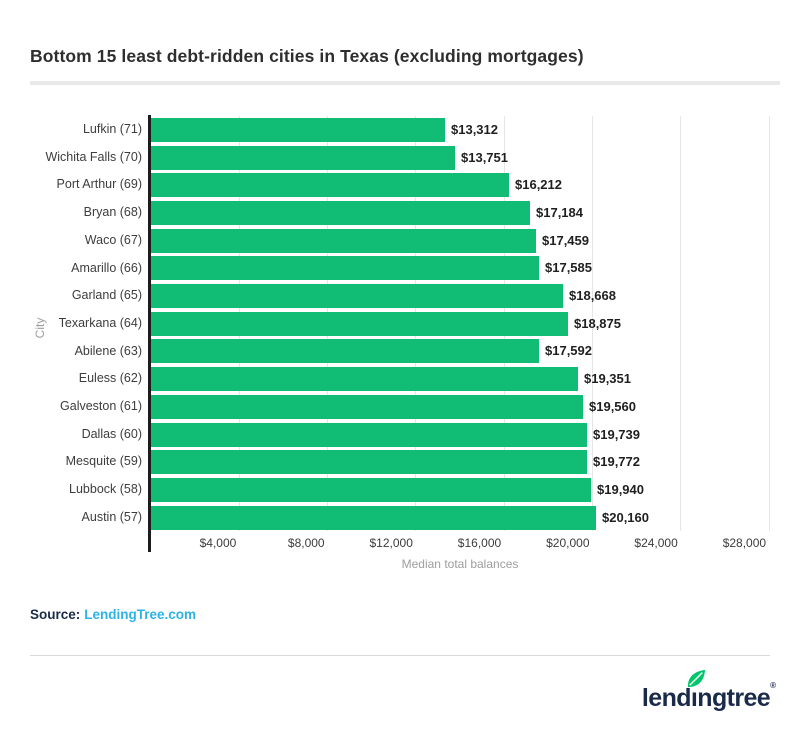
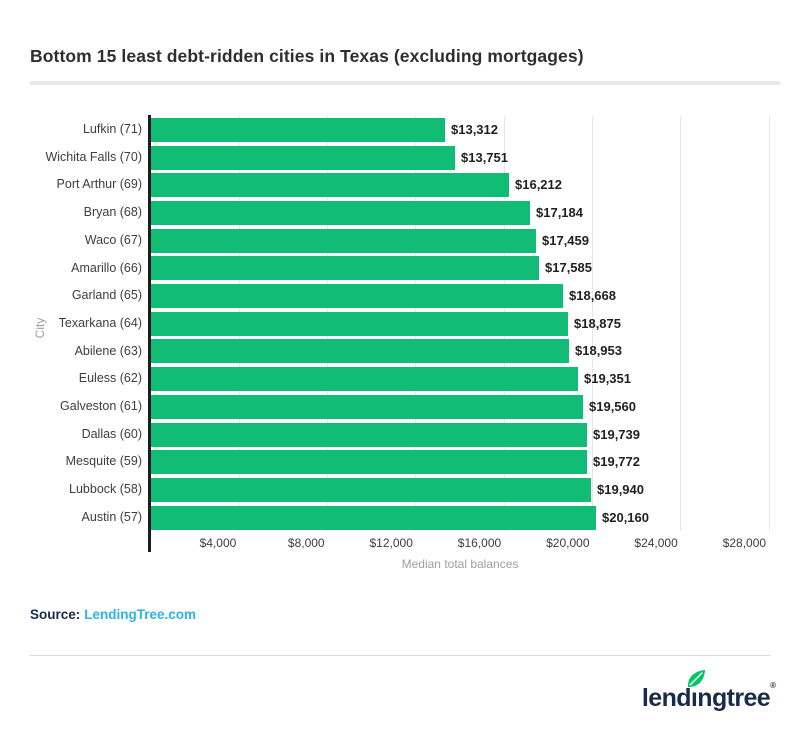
Abilene (63): $17,592 -> $18,953
